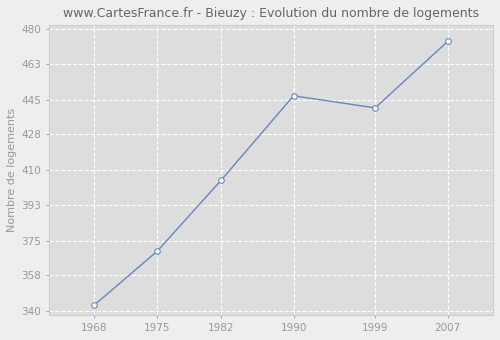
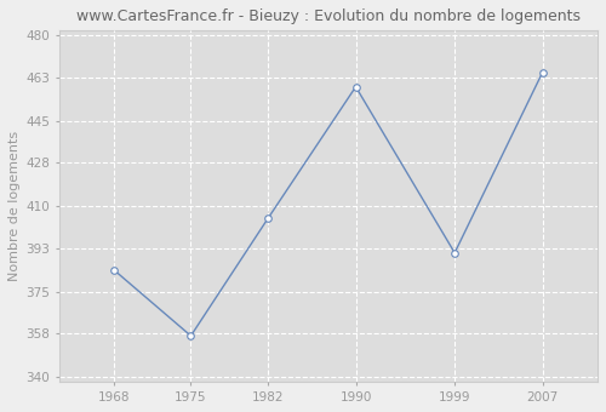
1968: 343 -> 384
1975: 370 -> 357
1990: 447 -> 459
1999: 441 -> 391
2007: 474 -> 465
